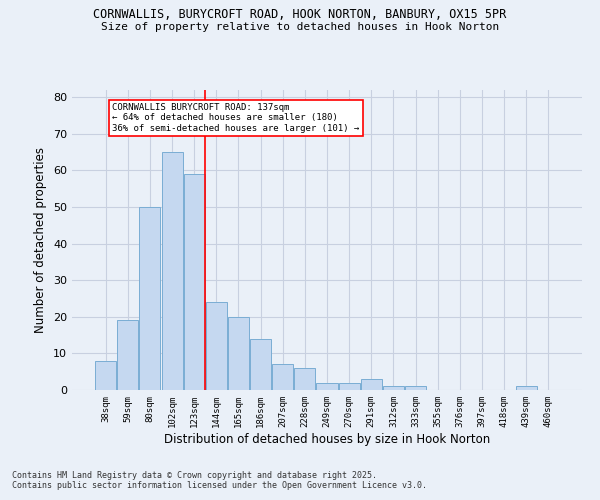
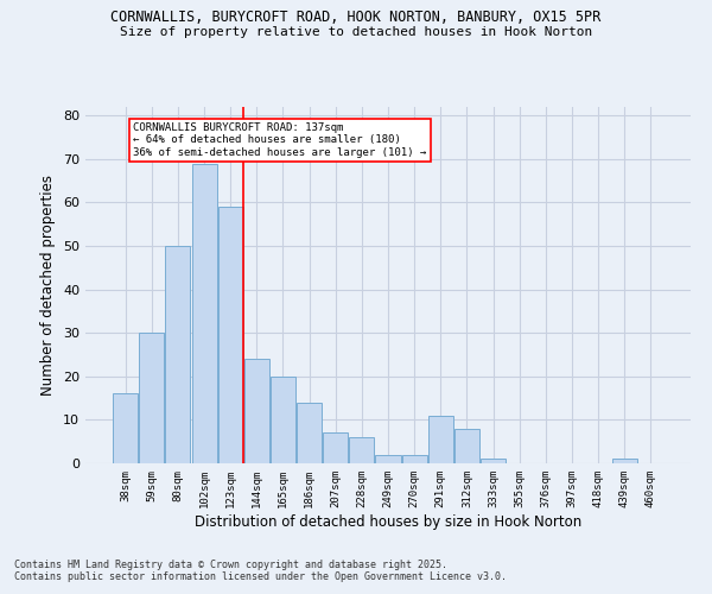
38sqm: 8 -> 16
59sqm: 19 -> 30
102sqm: 65 -> 69
291sqm: 3 -> 11
312sqm: 1 -> 8
